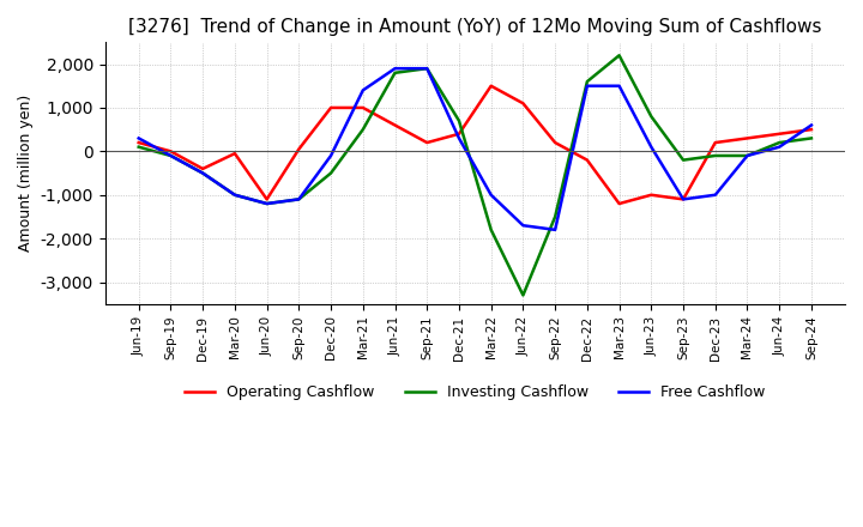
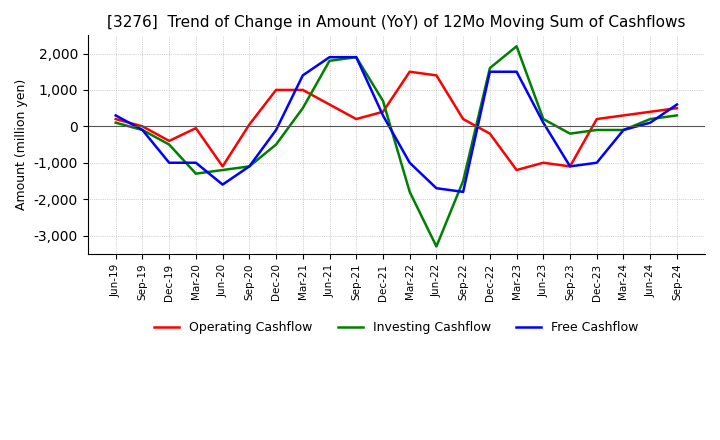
Free Cashflow/Dec-19: -500 -> -1,000
Investing Cashflow/Mar-20: -1,000 -> -1,300
Free Cashflow/Jun-20: -1,200 -> -1,600
Operating Cashflow/Jun-22: 1,100 -> 1,400
Investing Cashflow/Jun-23: 800 -> 200
